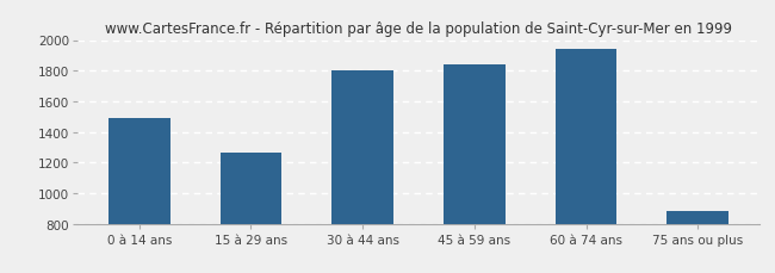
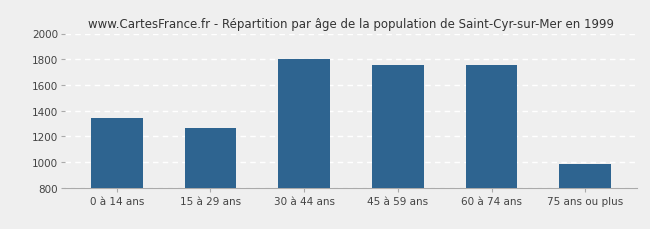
0 à 14 ans: 1490 -> 1340
45 à 59 ans: 1840 -> 1760
60 à 74 ans: 1940 -> 1760
75 ans ou plus: 880 -> 980
